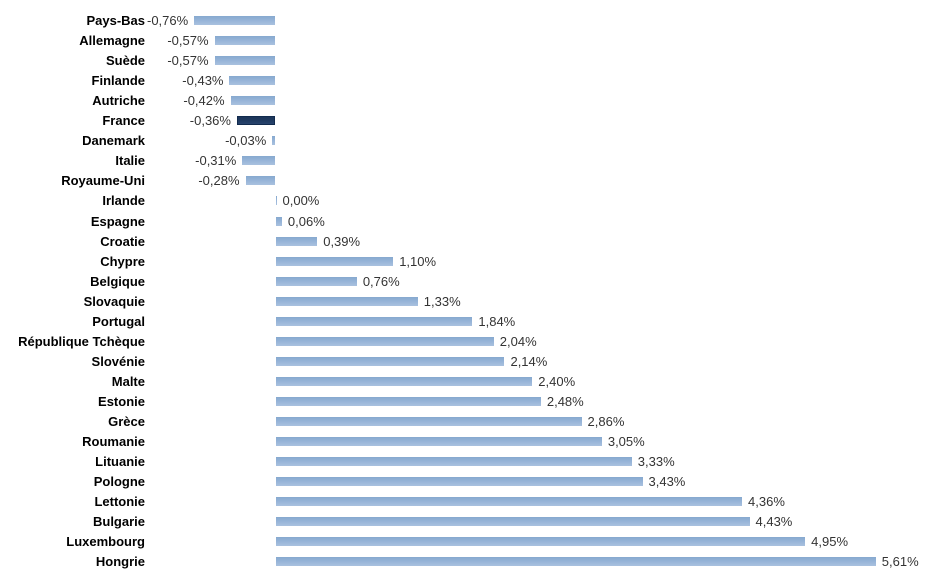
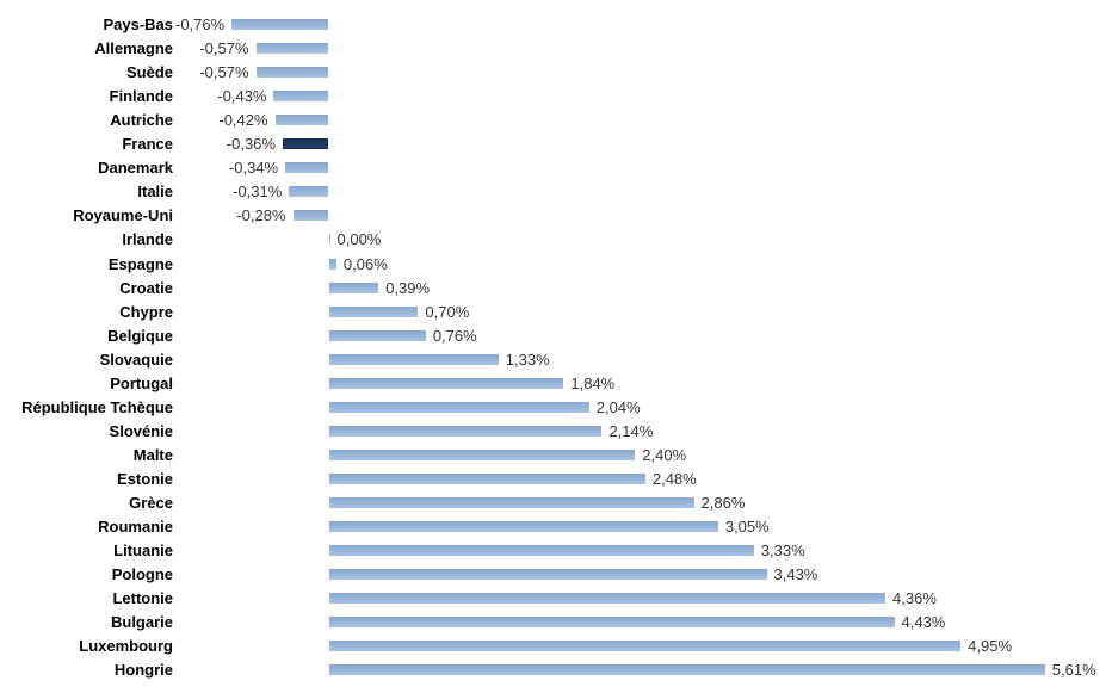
Danemark: -0,03% -> -0,34%
Chypre: 1,10% -> 0,70%
